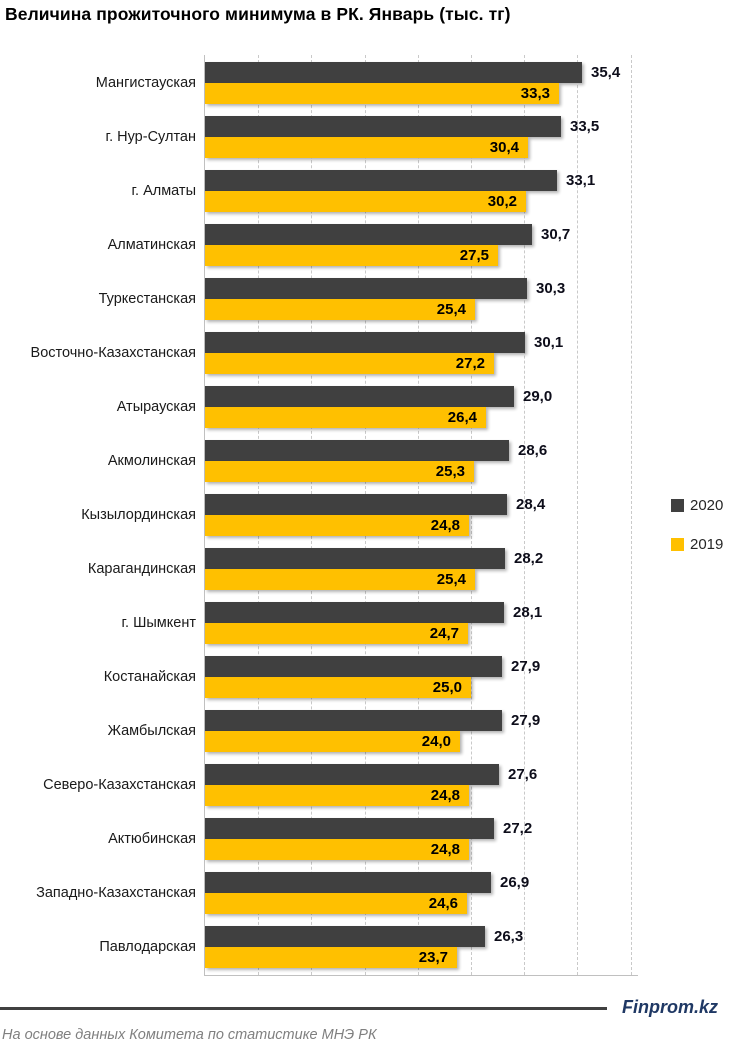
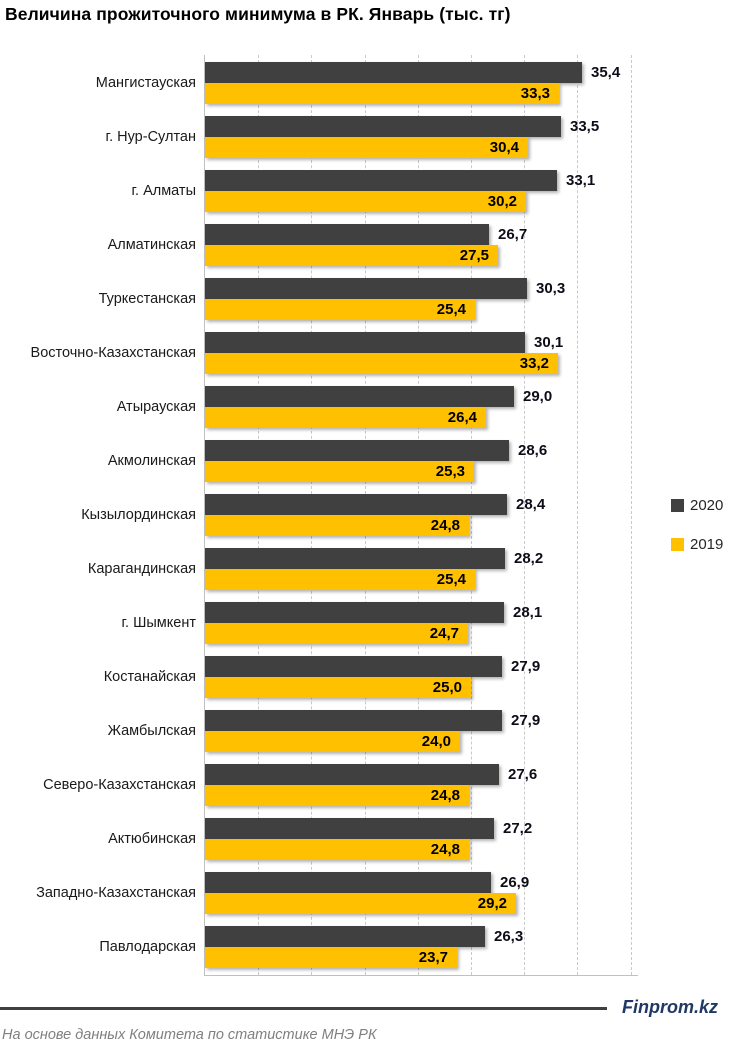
2020/Алматинская: 30,7 -> 26,7
2019/Восточно-Казахстанская: 27,2 -> 33,2
2019/Западно-Казахстанская: 24,6 -> 29,2
